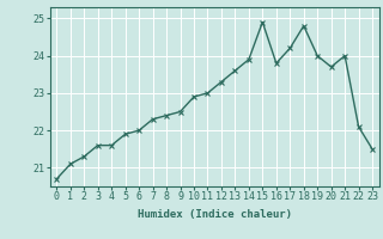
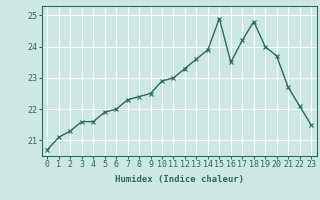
16: 23.8 -> 23.5
21: 24.0 -> 22.7
